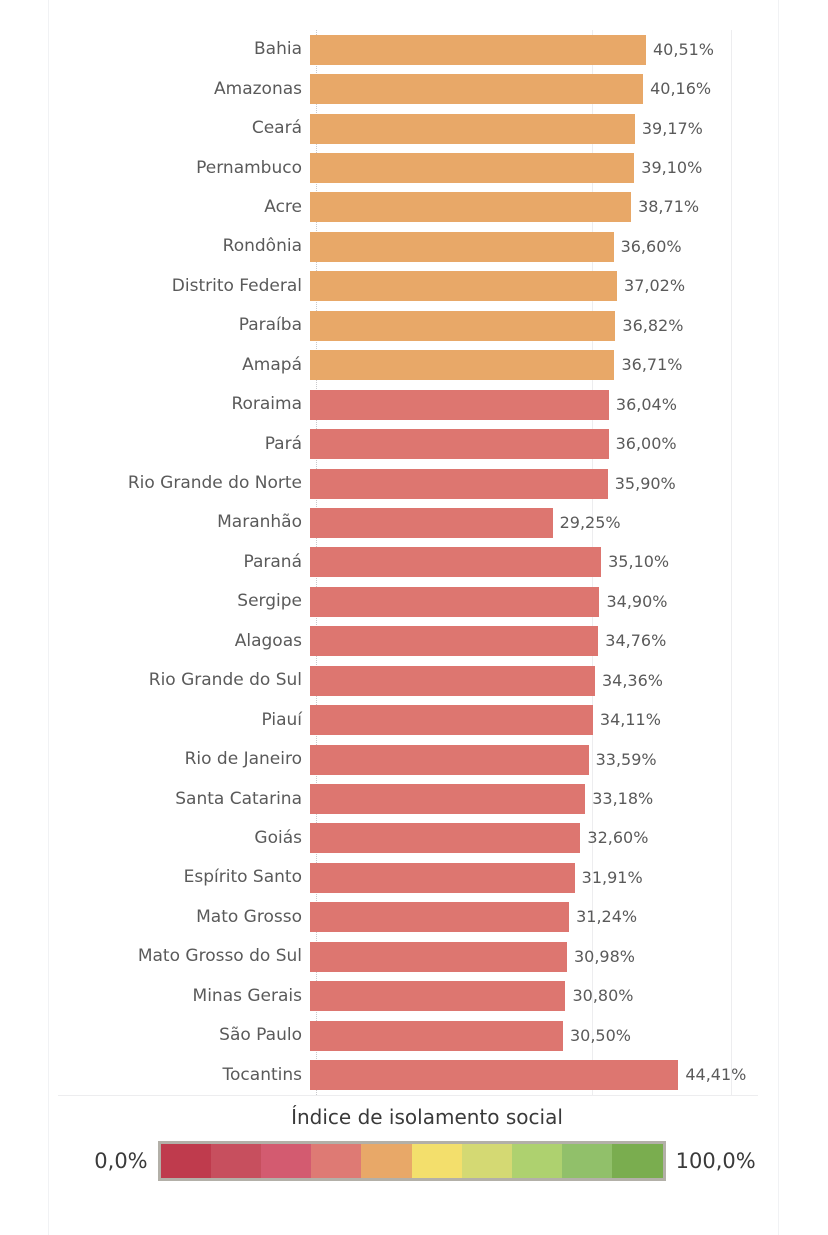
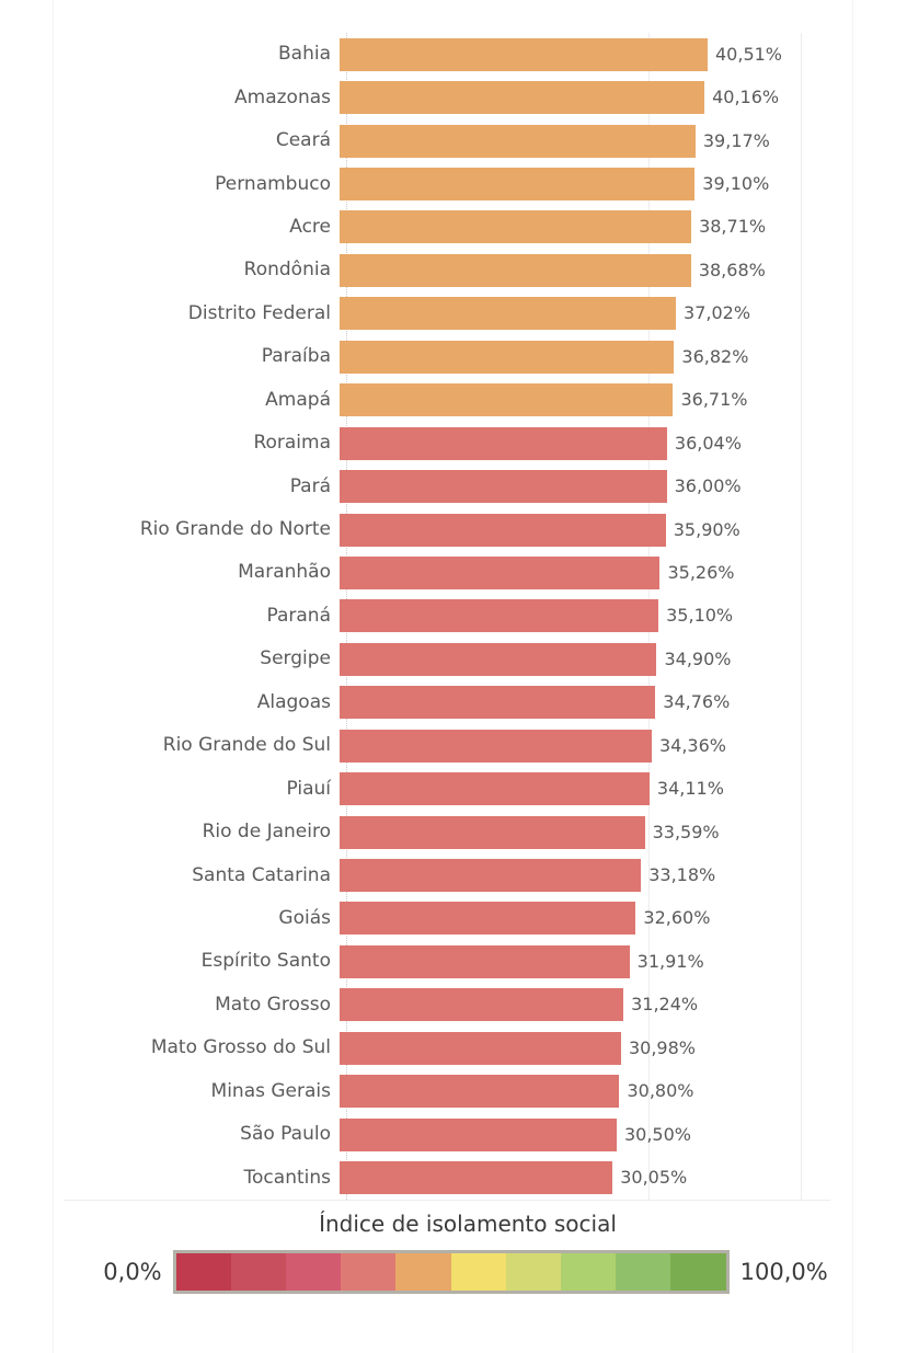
Rondônia: 36,60% -> 38,68%
Maranhão: 29,25% -> 35,26%
Tocantins: 44,41% -> 30,05%
